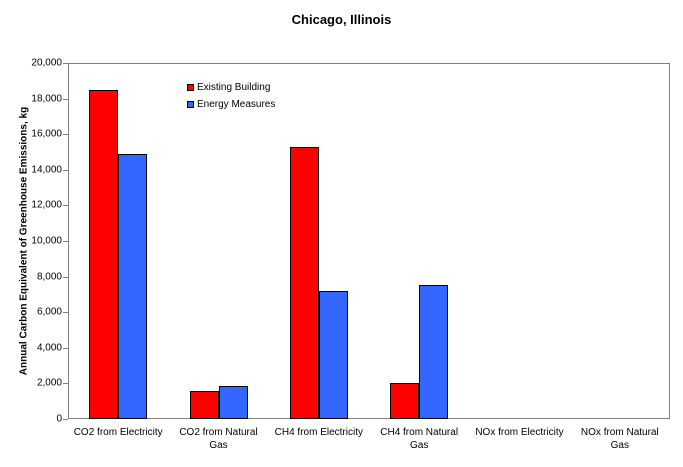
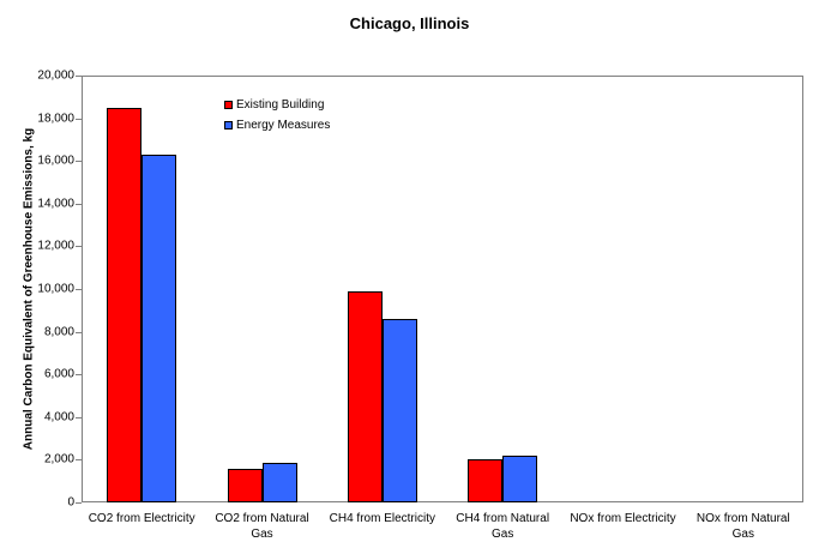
Energy Measures/CO2 from Electricity: 14900 -> 16300
Existing Building/CH4 from Electricity: 15300 -> 9900
Energy Measures/CH4 from Electricity: 7200 -> 8600
Energy Measures/CH4 from Natural Gas: 7500 -> 2200
